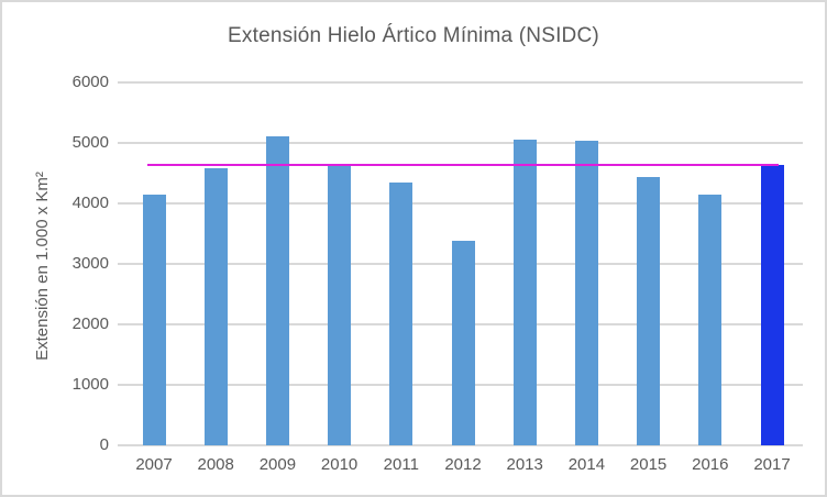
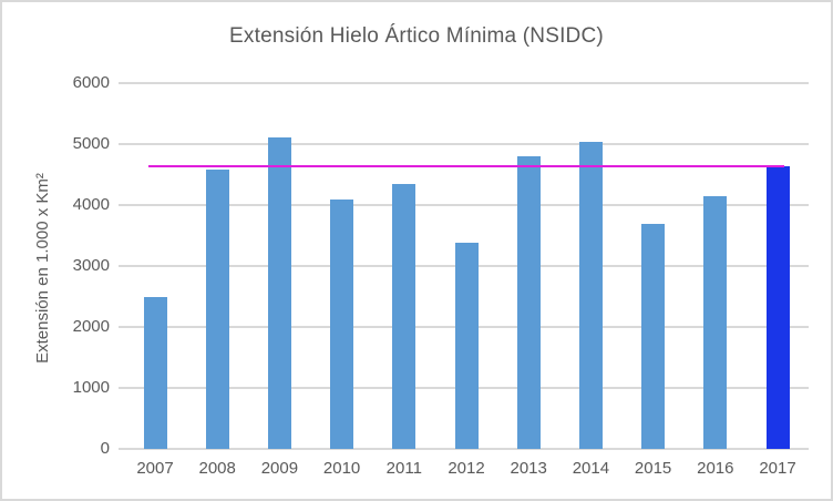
2007: 4200 -> 2500
2010: 4600 -> 4100
2013: 5000 -> 4800
2015: 4400 -> 3700
